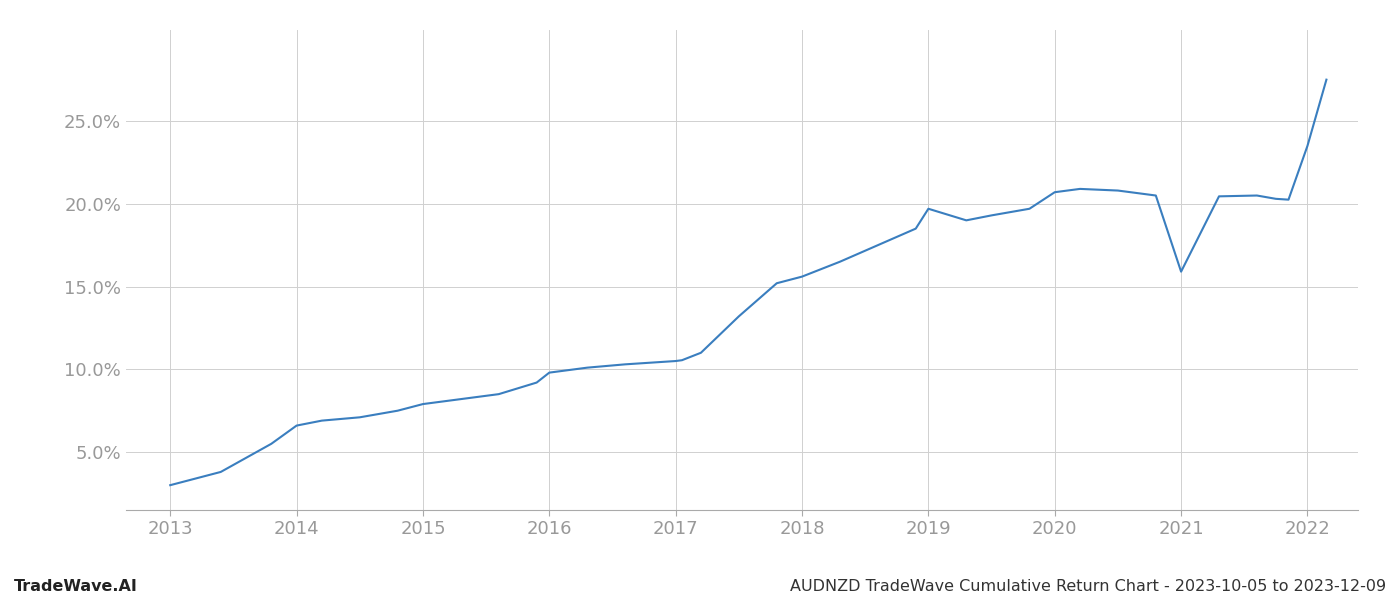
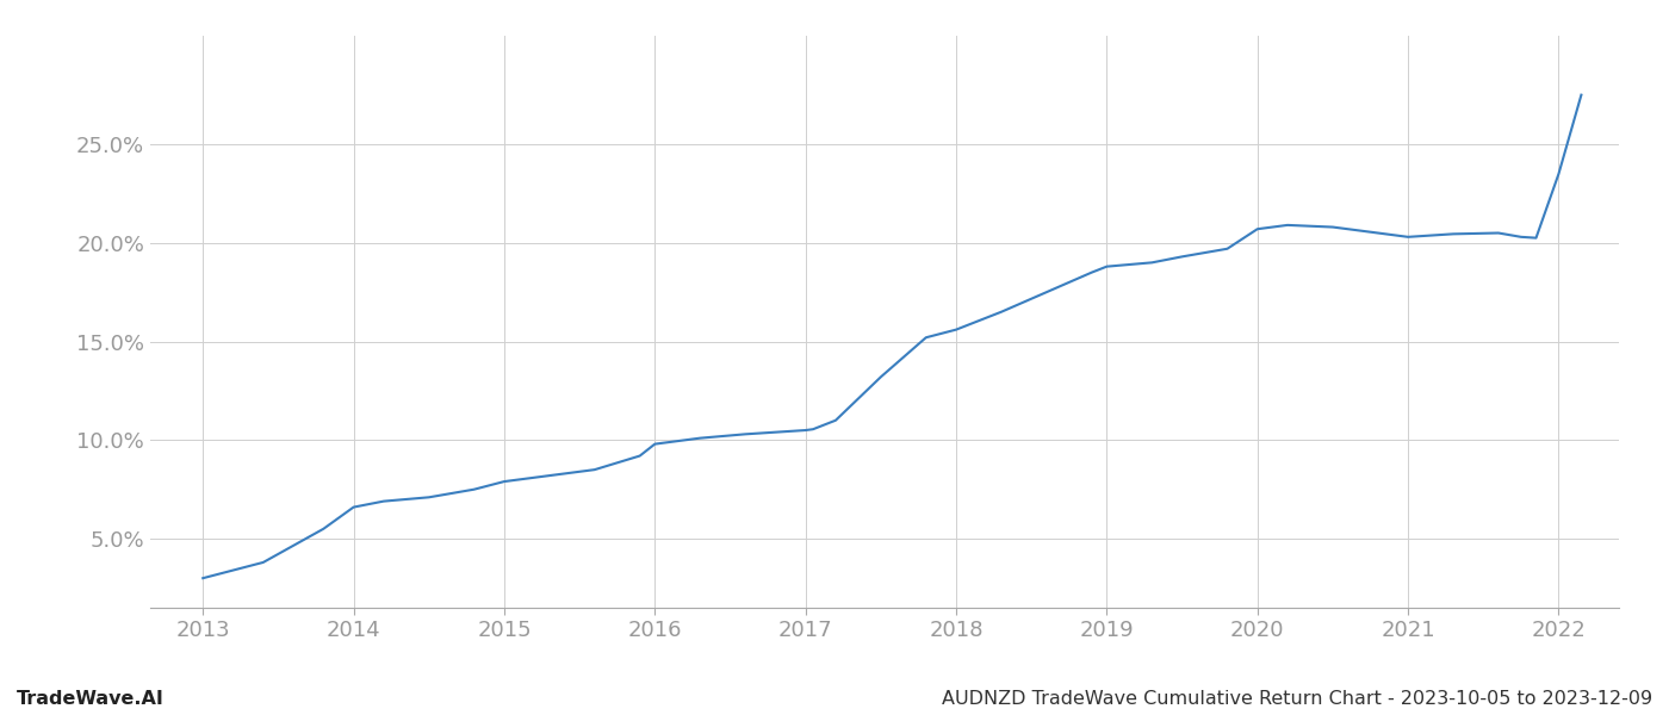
2019: 19.7% -> 18.8%
2021: 15.9% -> 20.3%
